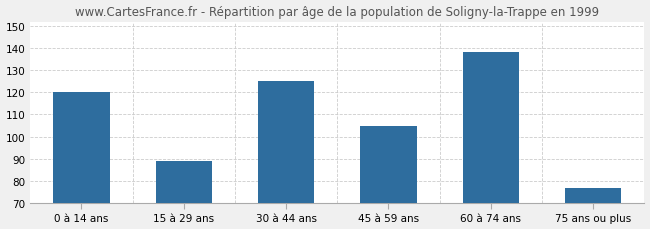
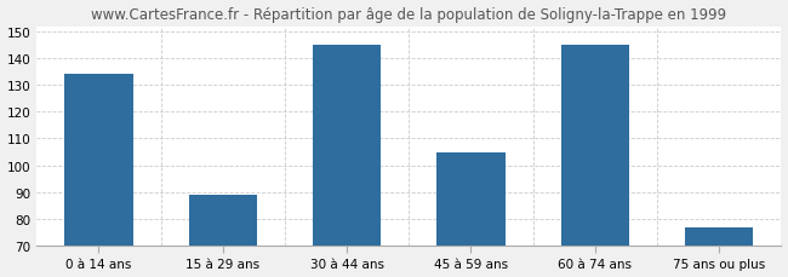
0 à 14 ans: 120 -> 134
30 à 44 ans: 125 -> 145
60 à 74 ans: 138 -> 145
